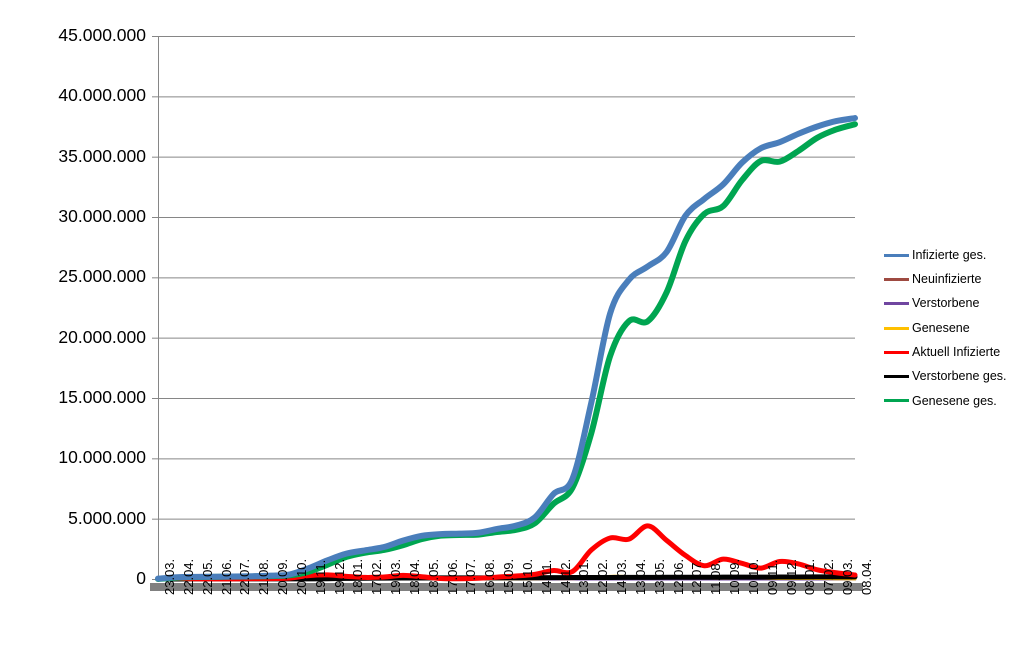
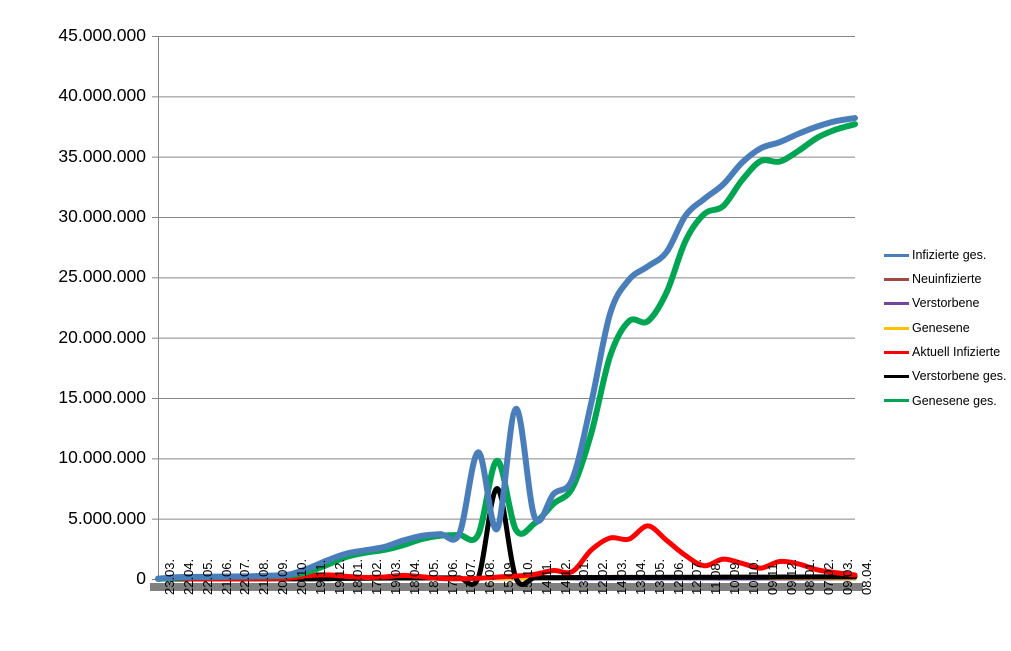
Infizierte ges./16.08.: 3800000 -> 10500000
Verstorbene ges./15.09.: 100000 -> 7500000
Genesene ges./15.09.: 3900000 -> 9800000
Infizierte ges./15.10.: 4400000 -> 14100000
